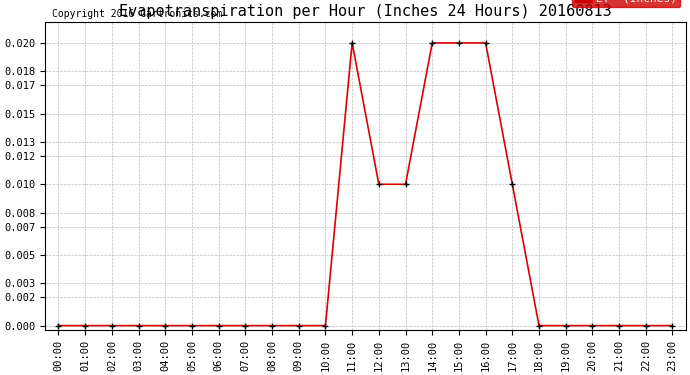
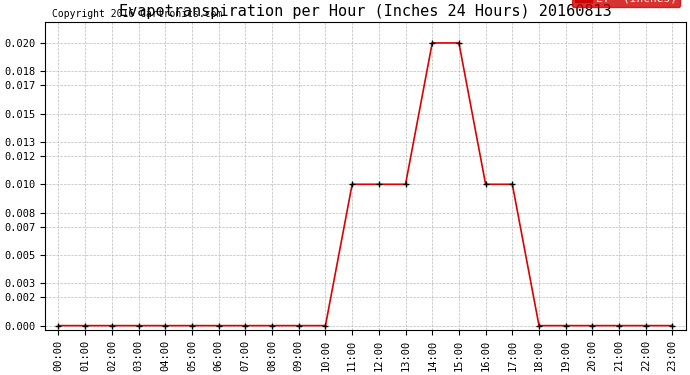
11:00: 0.02 -> 0.01
16:00: 0.02 -> 0.01
